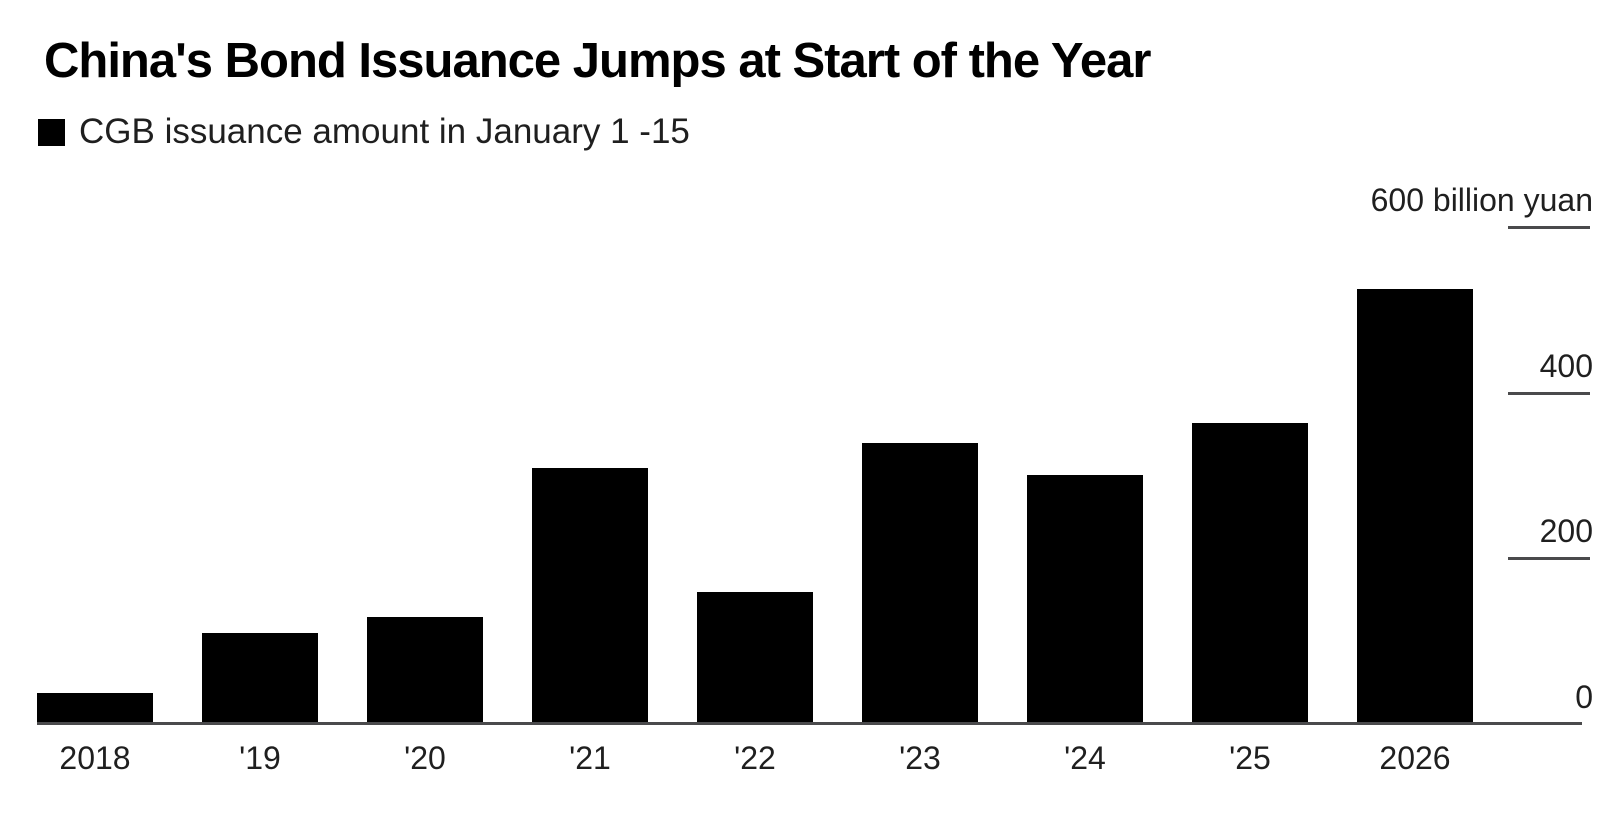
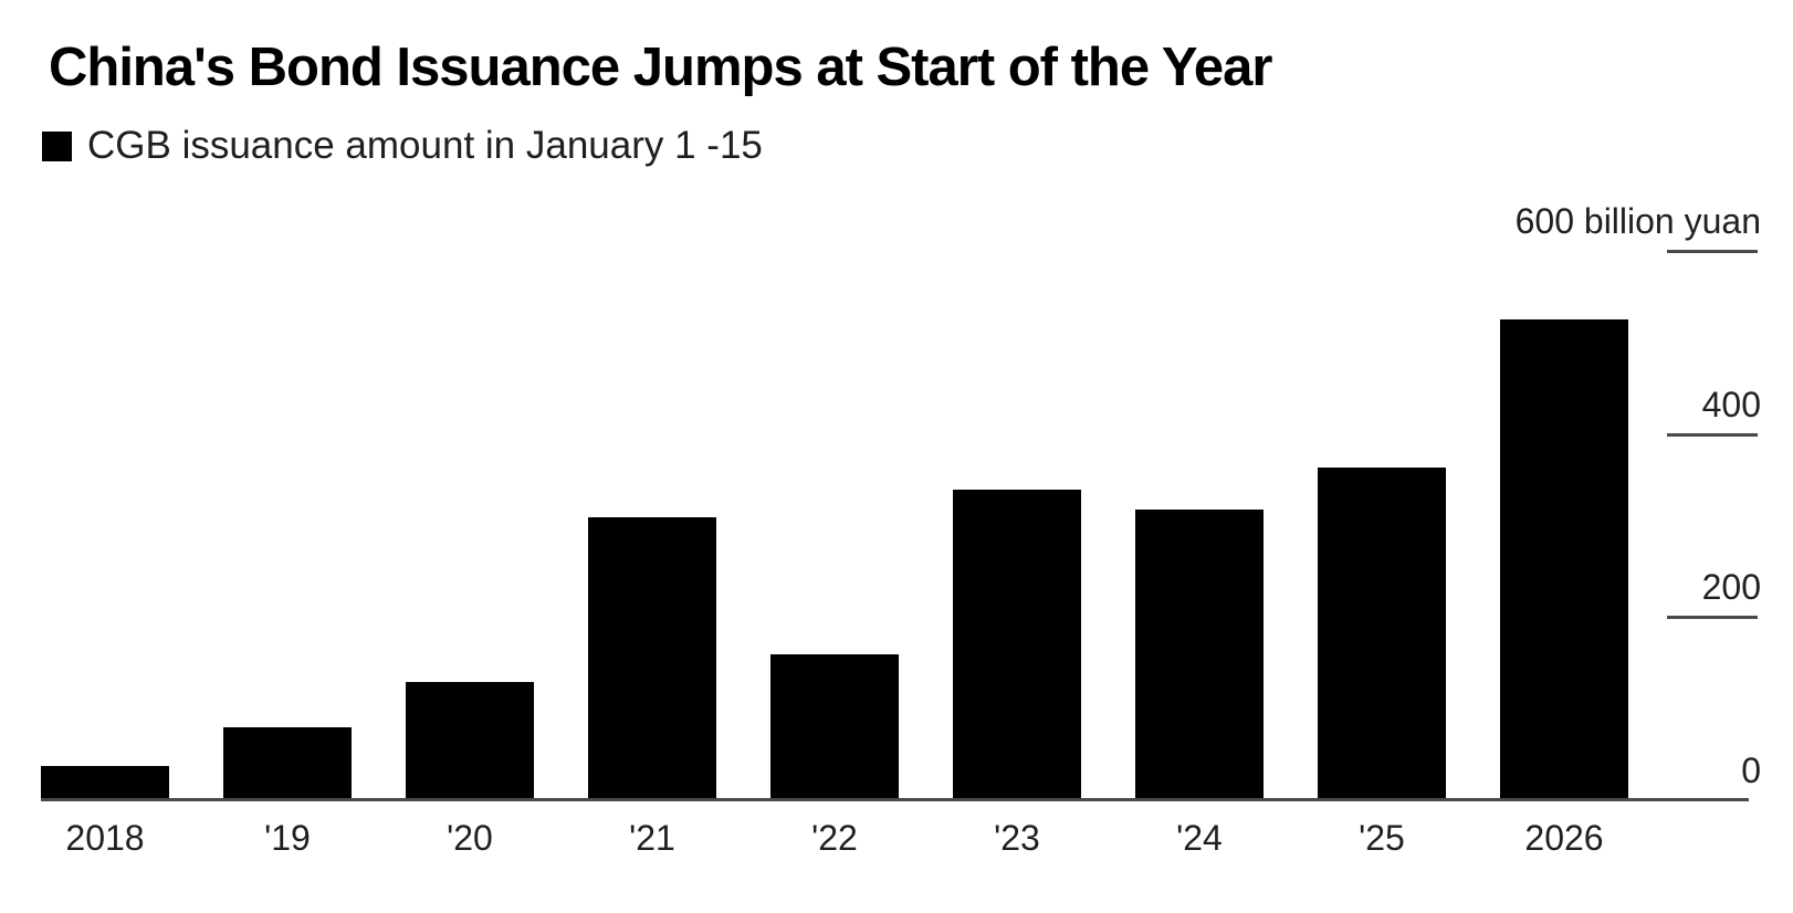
'19: 110 -> 80
'24: 300 -> 320
